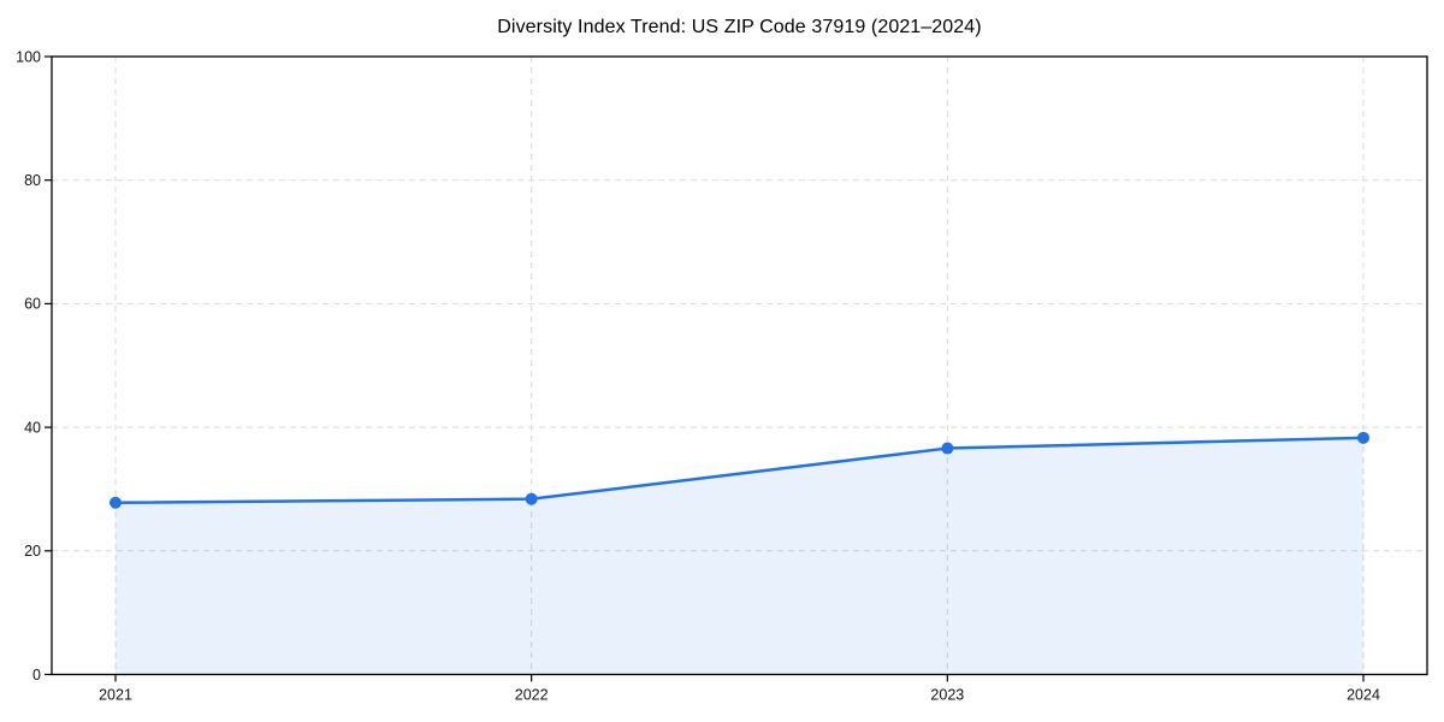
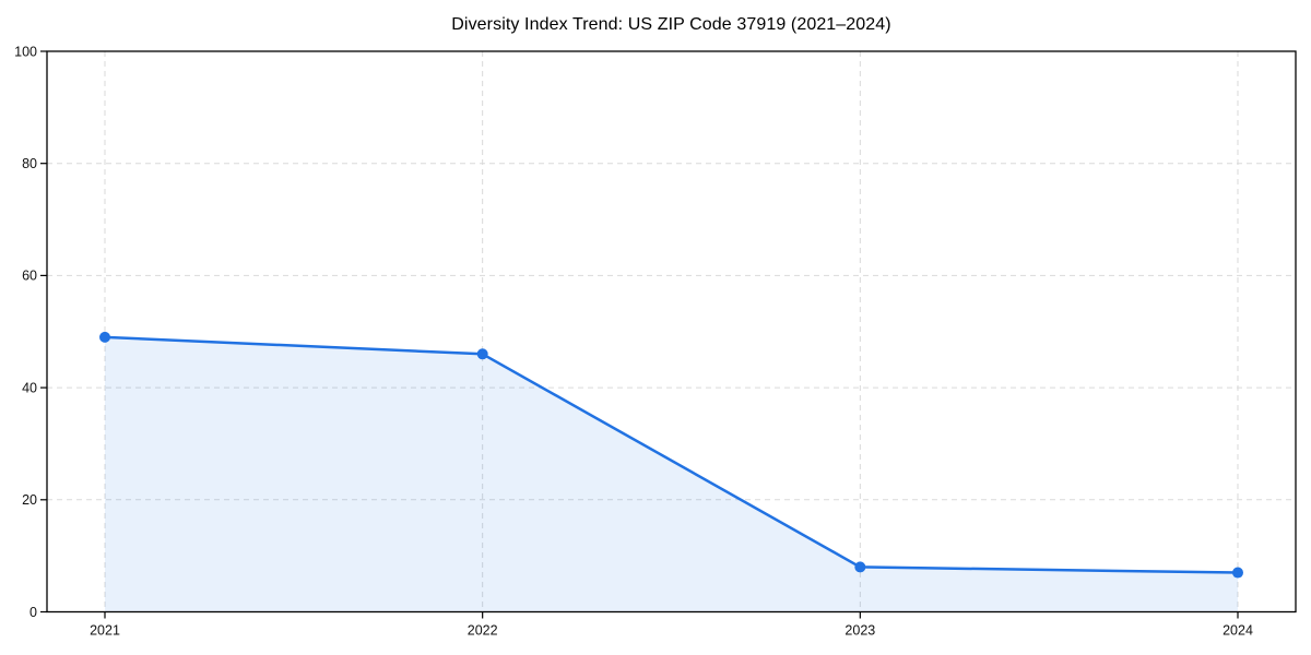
2021: 28 -> 49
2022: 28 -> 46
2023: 37 -> 8
2024: 38 -> 7
